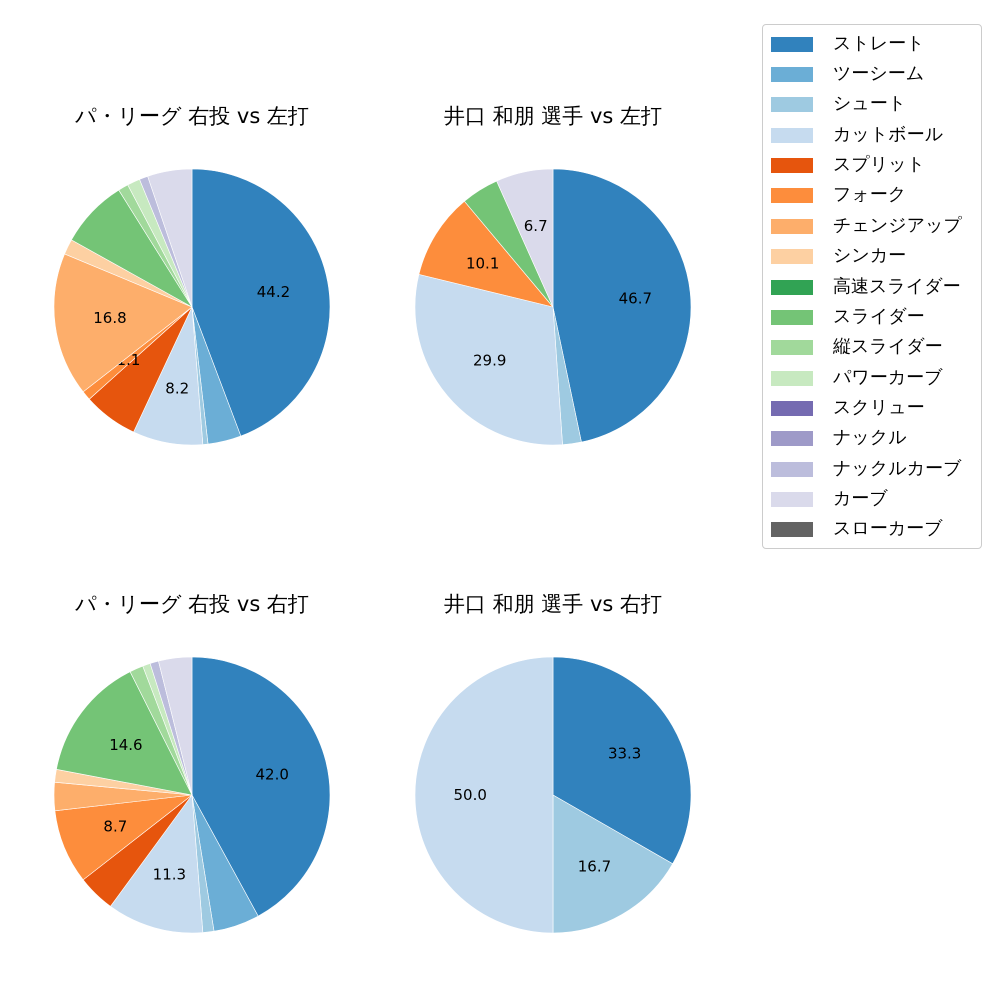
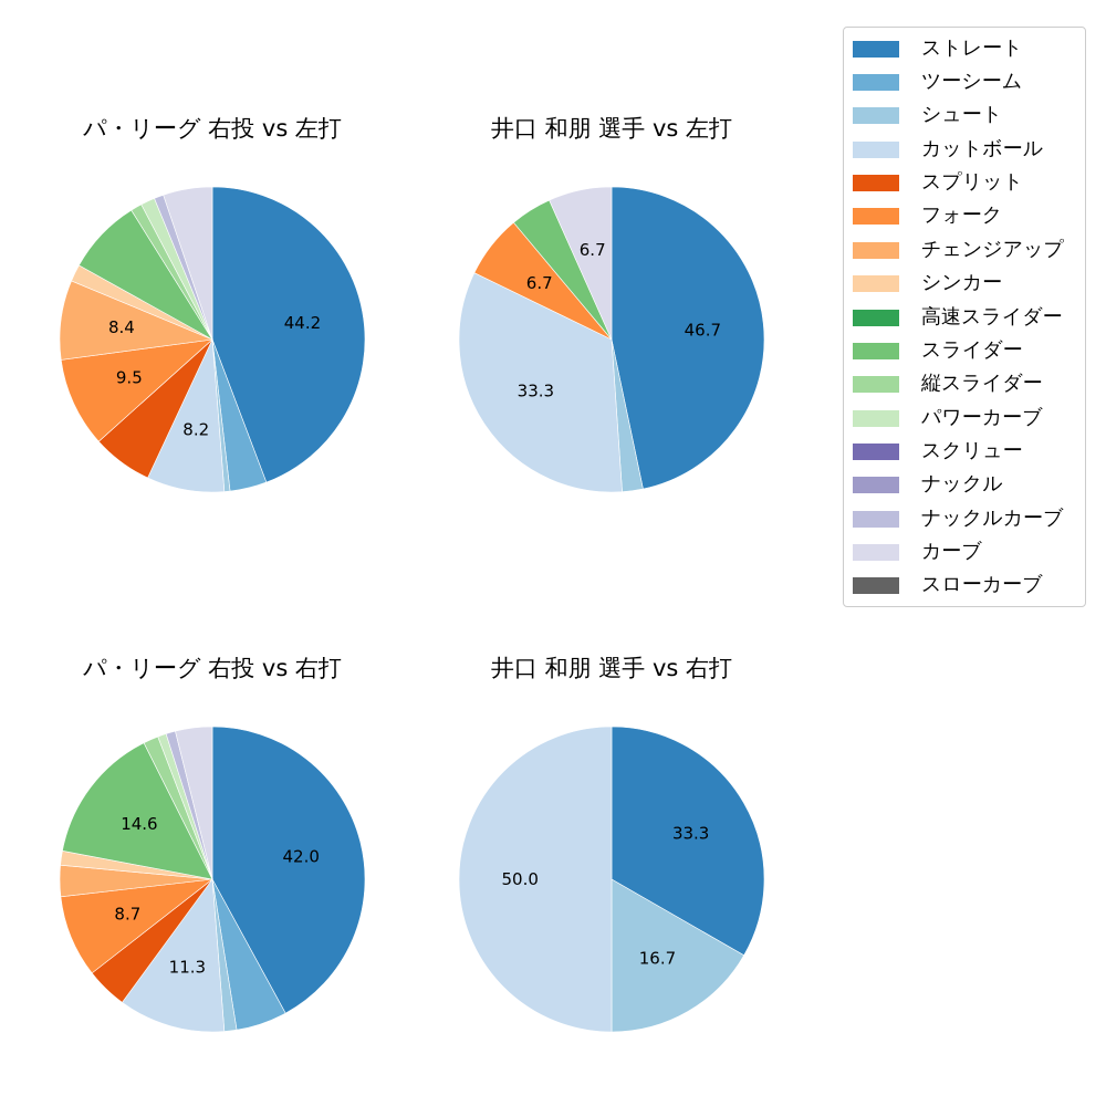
パ・リーグ 右投 vs 左打/フォーク: 1.1 -> 9.5
パ・リーグ 右投 vs 左打/チェンジアップ: 16.8 -> 8.4
井口 和朋 選手 vs 左打/カットボール: 29.9 -> 33.3
井口 和朋 選手 vs 左打/フォーク: 10.1 -> 6.7
